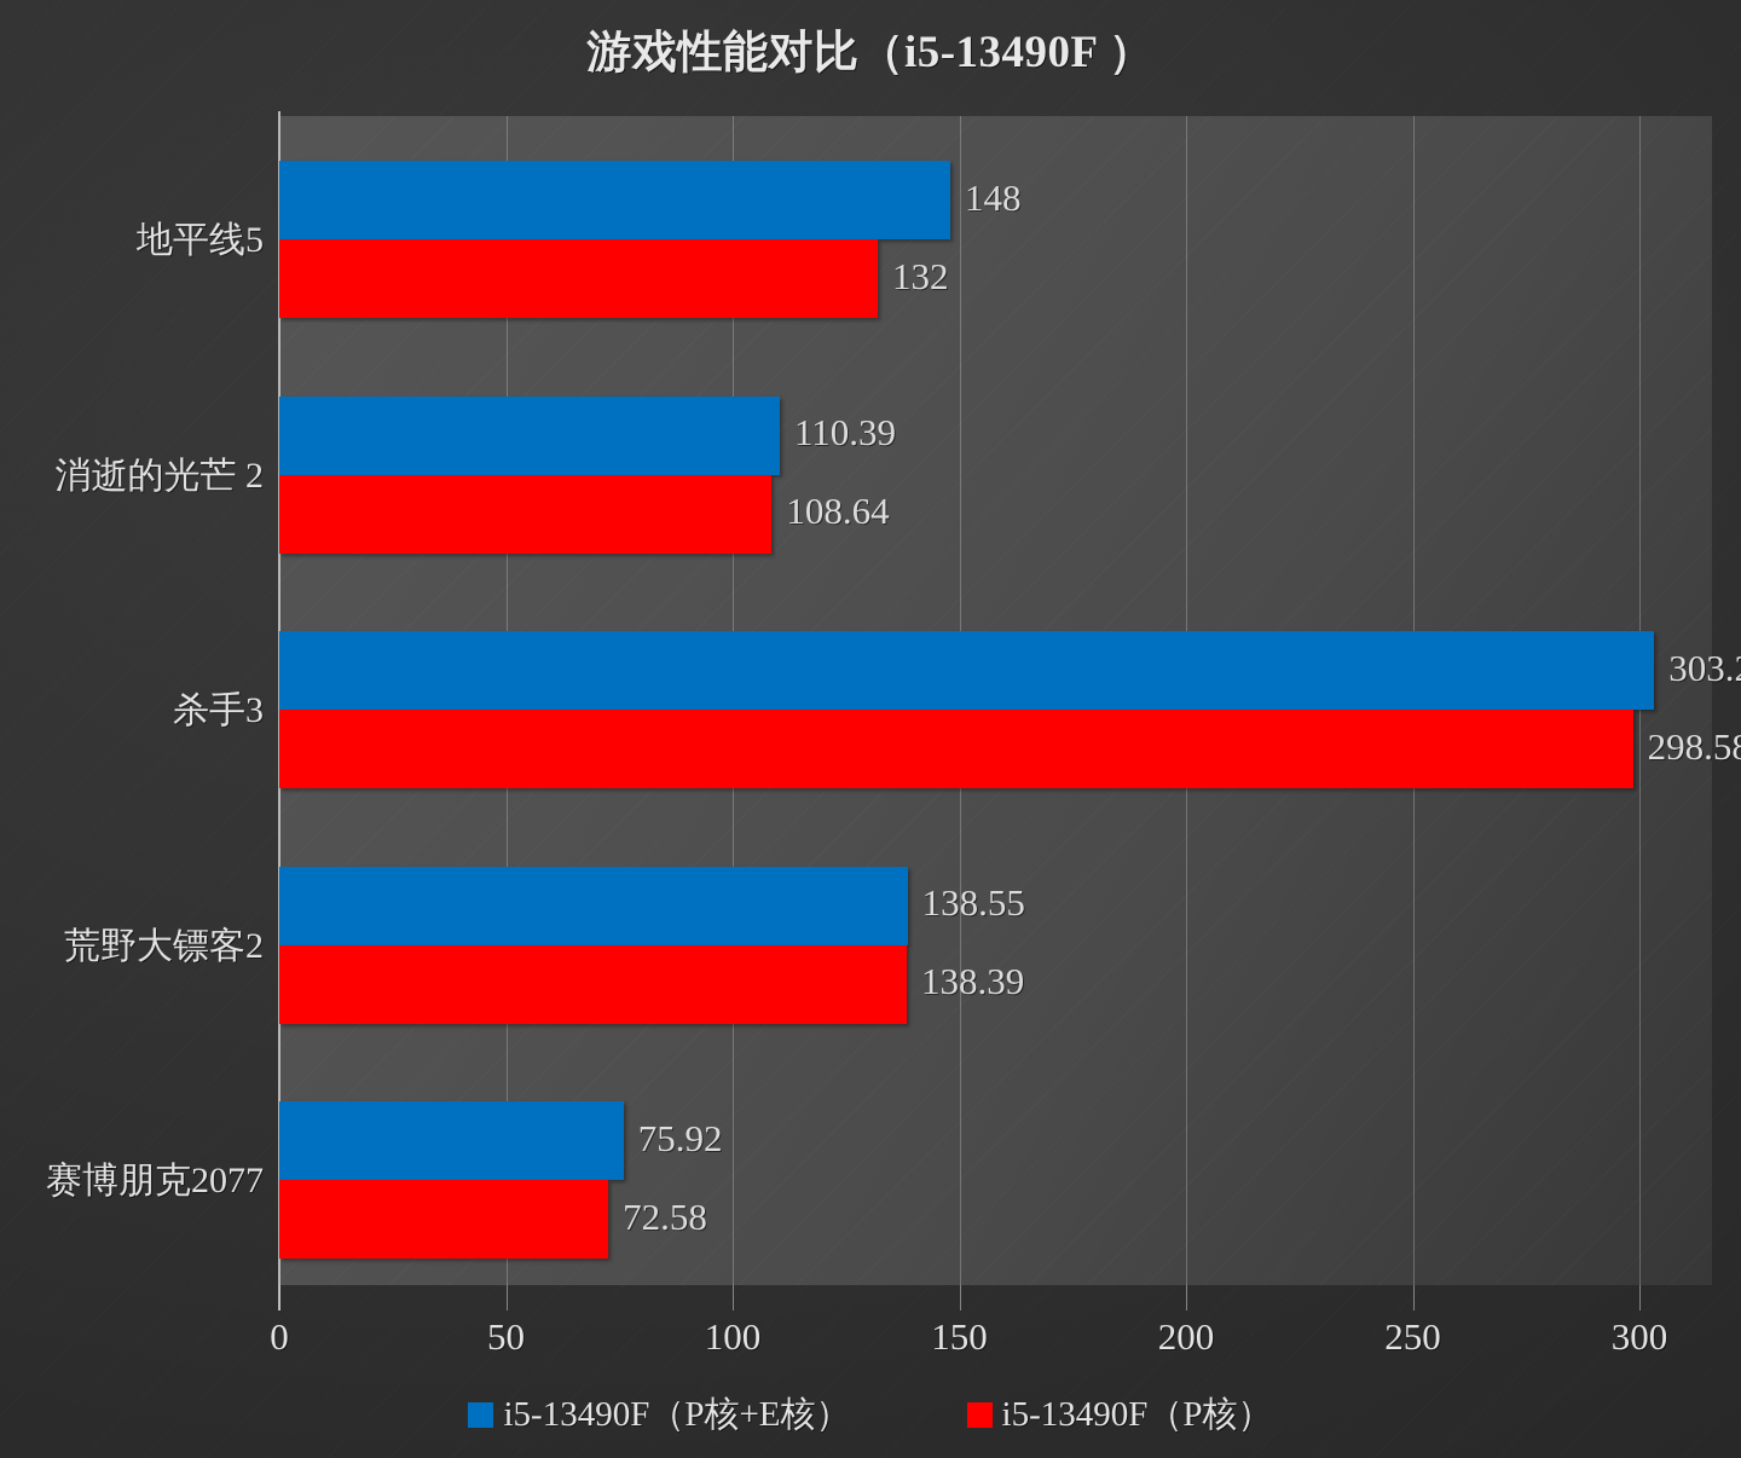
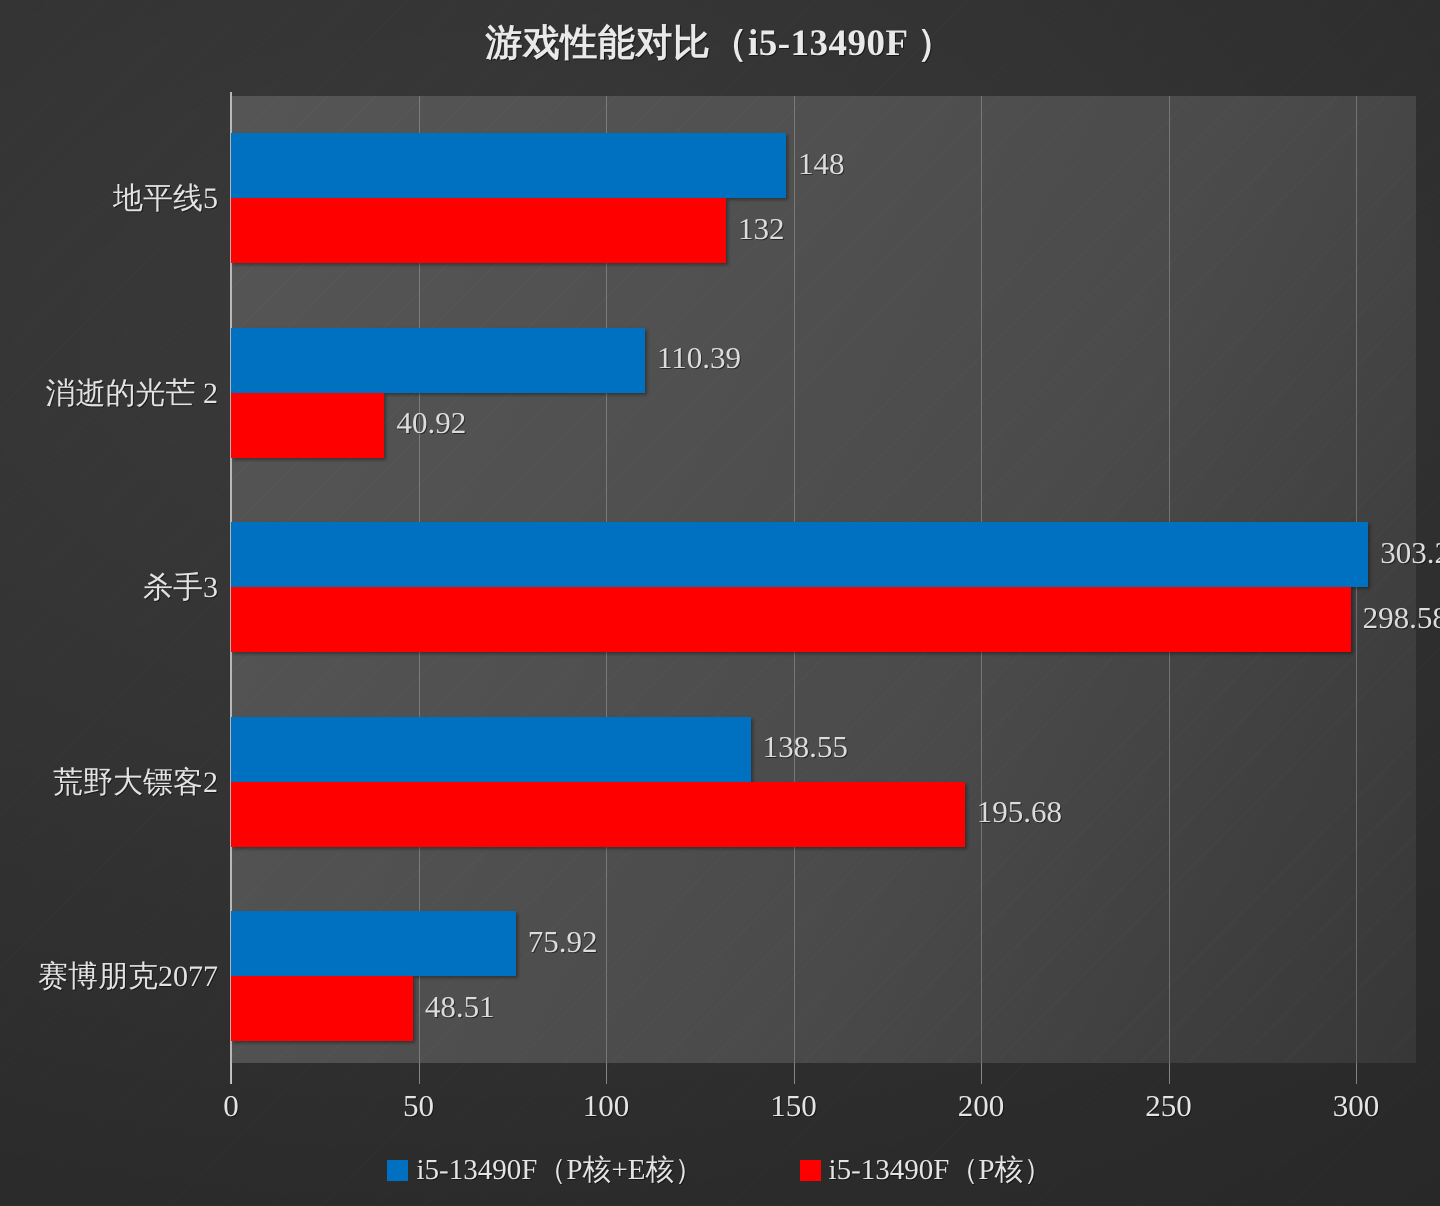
i5-13490F（P核）/消逝的光芒 2: 108.64 -> 40.92
i5-13490F（P核）/荒野大镖客2: 138.39 -> 195.68
i5-13490F（P核）/赛博朋克2077: 72.58 -> 48.51
